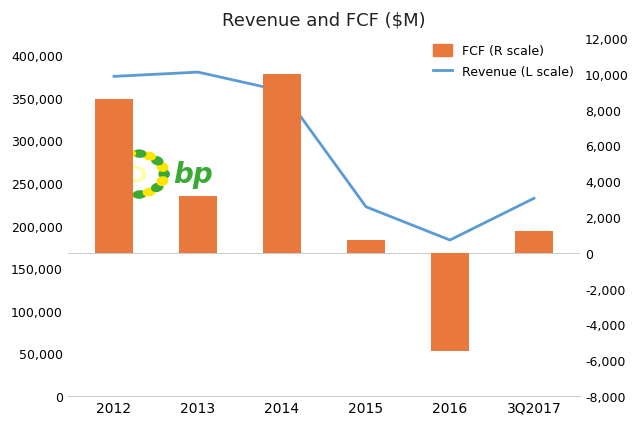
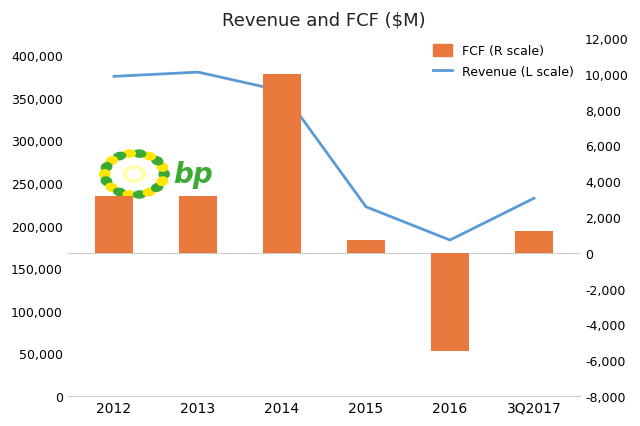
FCF (R scale)/2012: 8,600 -> 3,200
